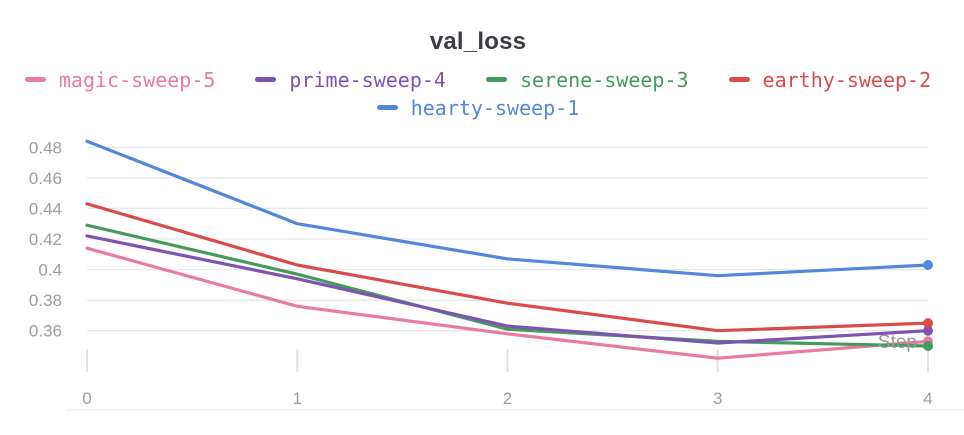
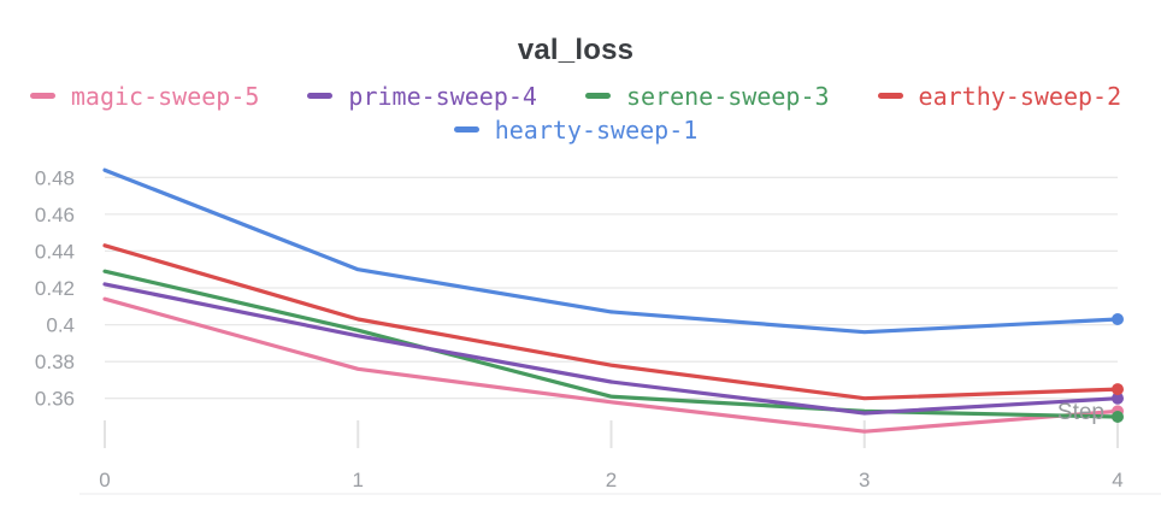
prime-sweep-4/2: 0.363 -> 0.369
